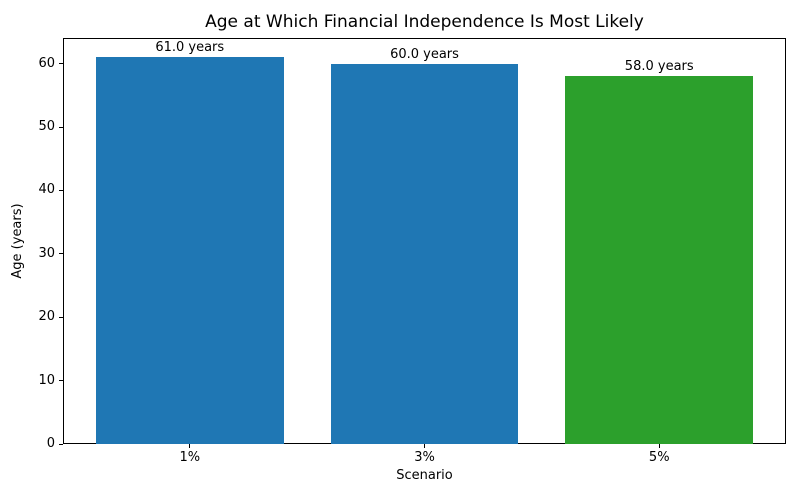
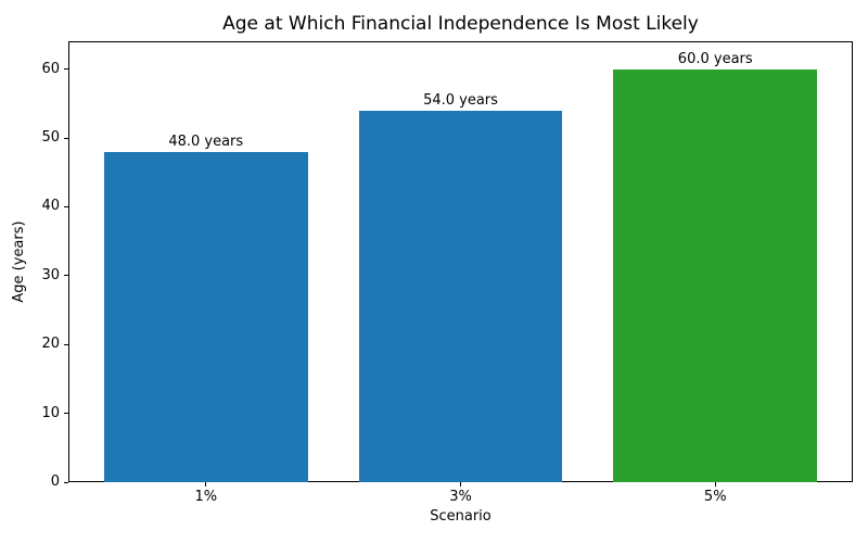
1%: 61.0 -> 48.0
3%: 60.0 -> 54.0
5%: 58.0 -> 60.0
